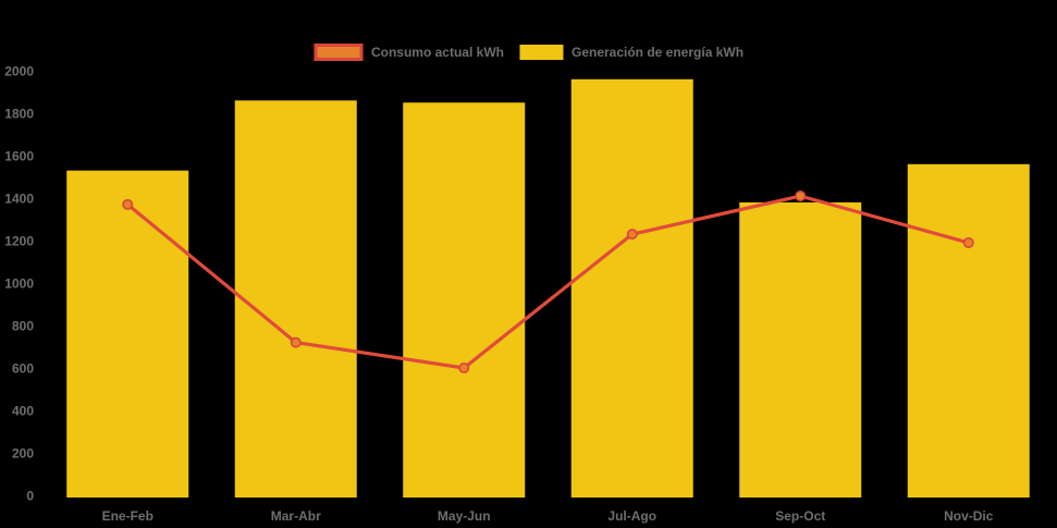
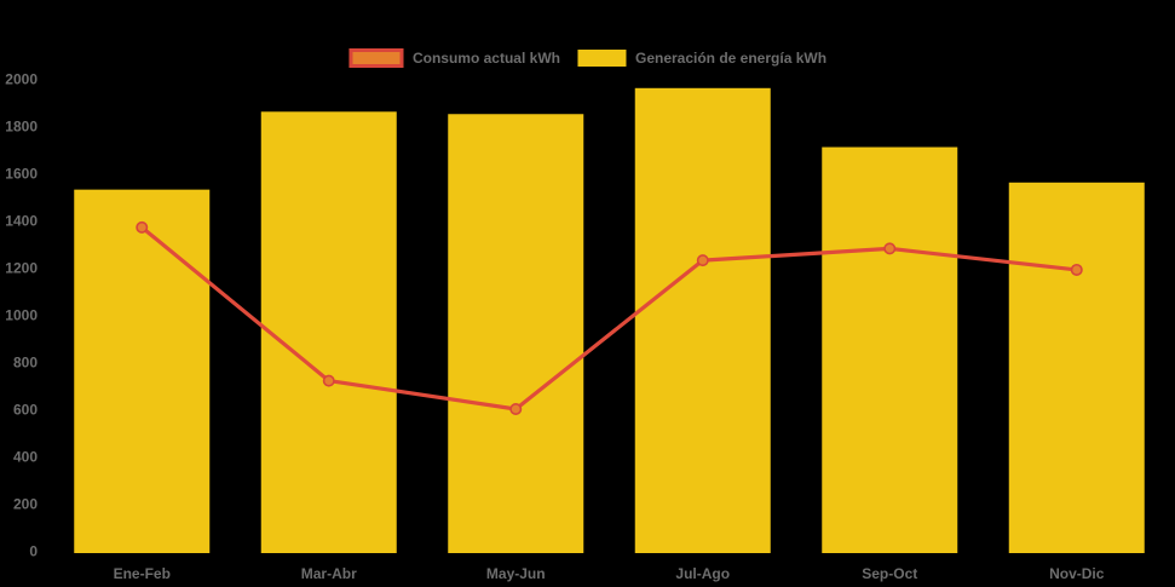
Consumo actual kWh/Sep-Oct: 1410 -> 1280
Generación de energía kWh/Sep-Oct: 1380 -> 1710
